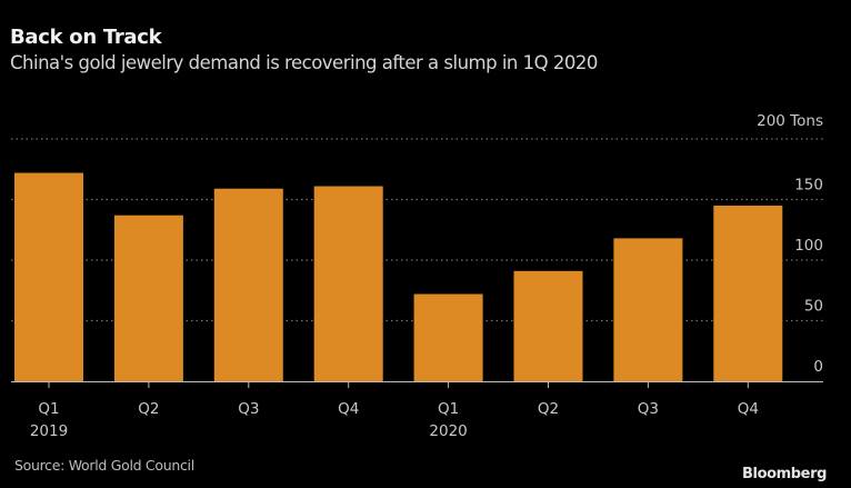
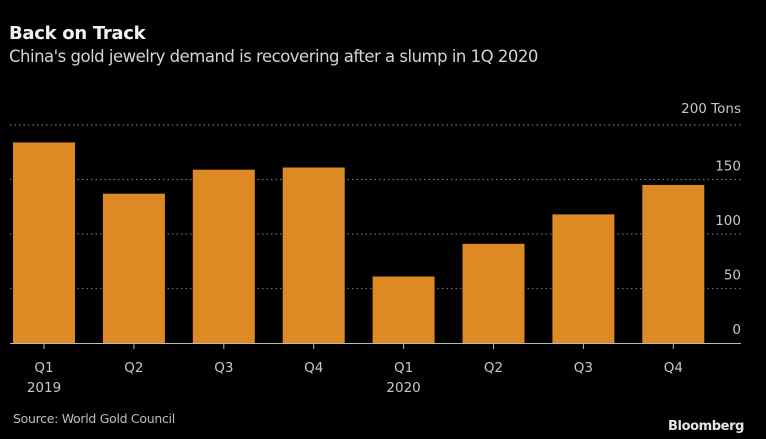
Q1 2019: 172 -> 184
Q1 2020: 72 -> 61
